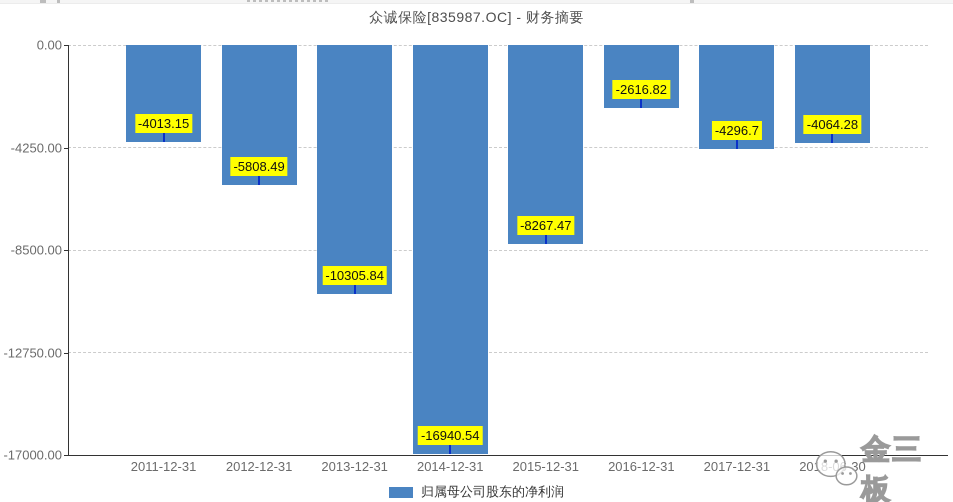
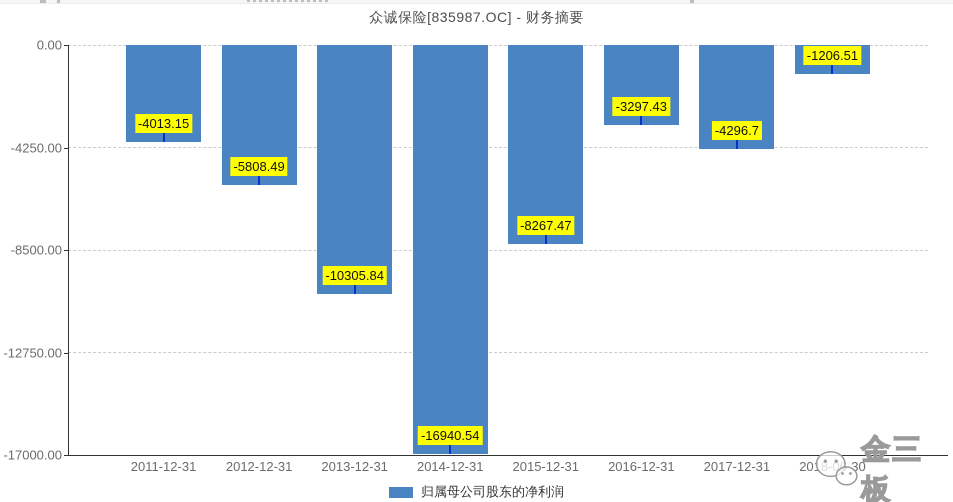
2016-12-31: -2616.82 -> -3297.43
2018-06-30: -4064.28 -> -1206.51
